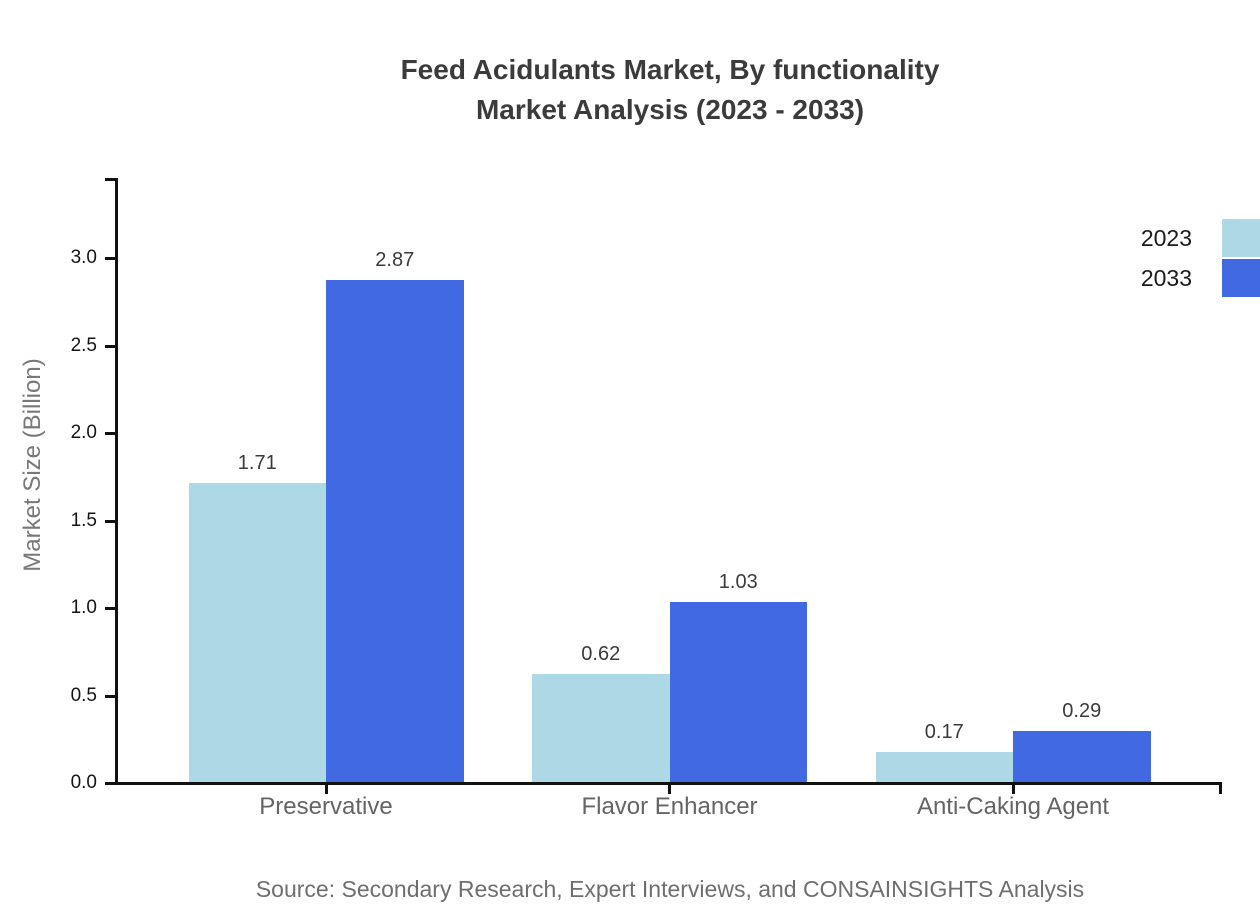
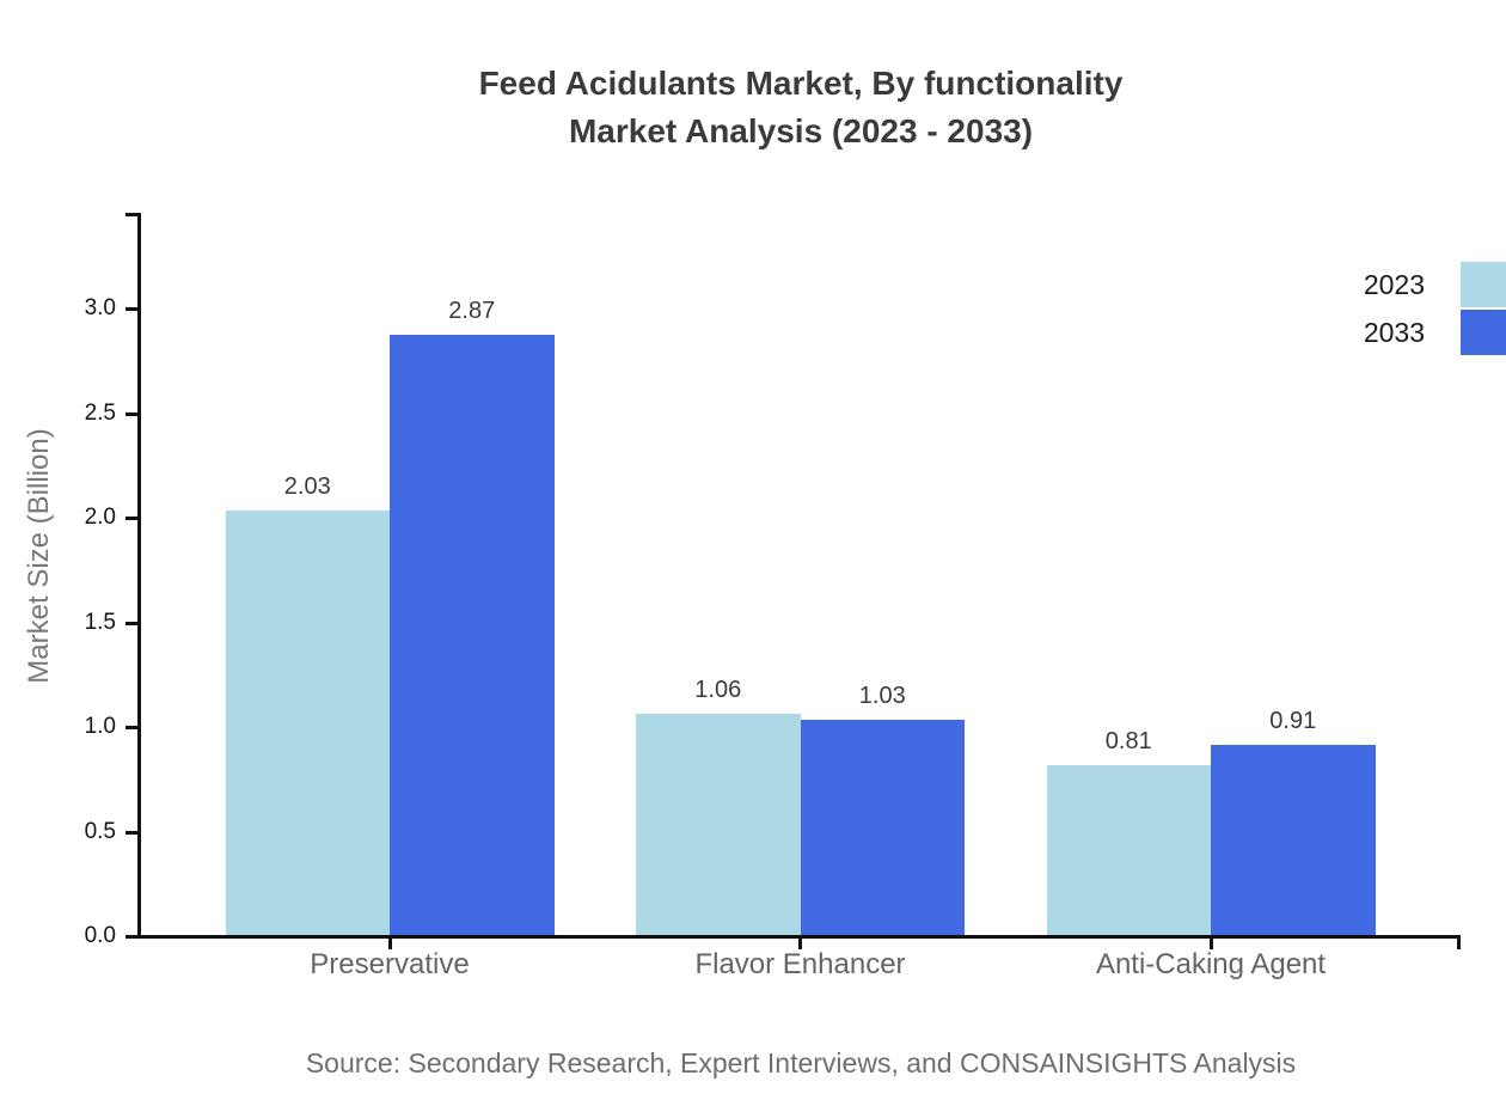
2023/Preservative: 1.71 -> 2.03
2023/Flavor Enhancer: 0.62 -> 1.06
2023/Anti-Caking Agent: 0.17 -> 0.81
2033/Anti-Caking Agent: 0.29 -> 0.91
